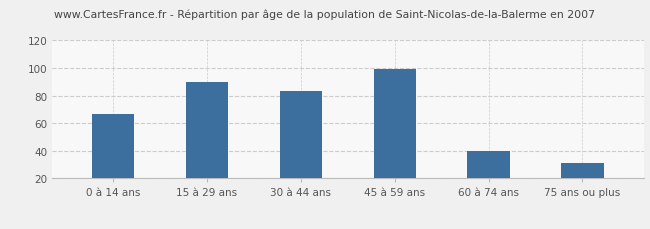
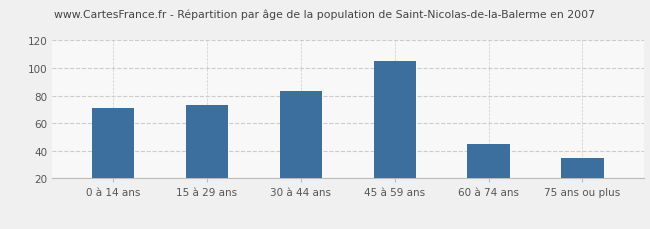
0 à 14 ans: 67 -> 71
15 à 29 ans: 90 -> 73
45 à 59 ans: 99 -> 105
60 à 74 ans: 40 -> 45
75 ans ou plus: 31 -> 35
